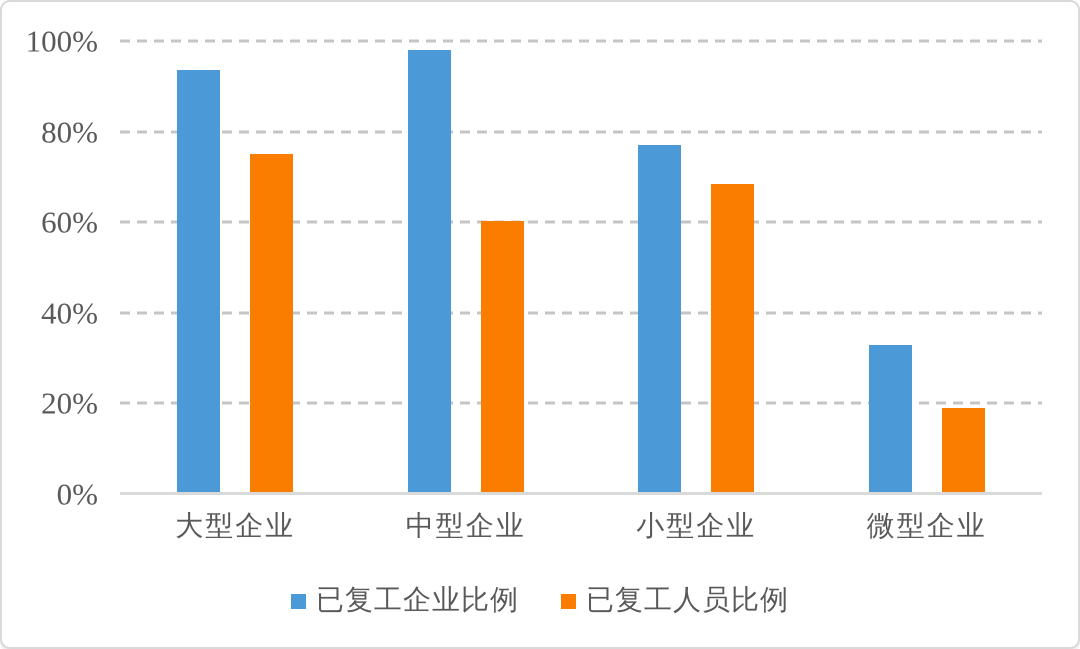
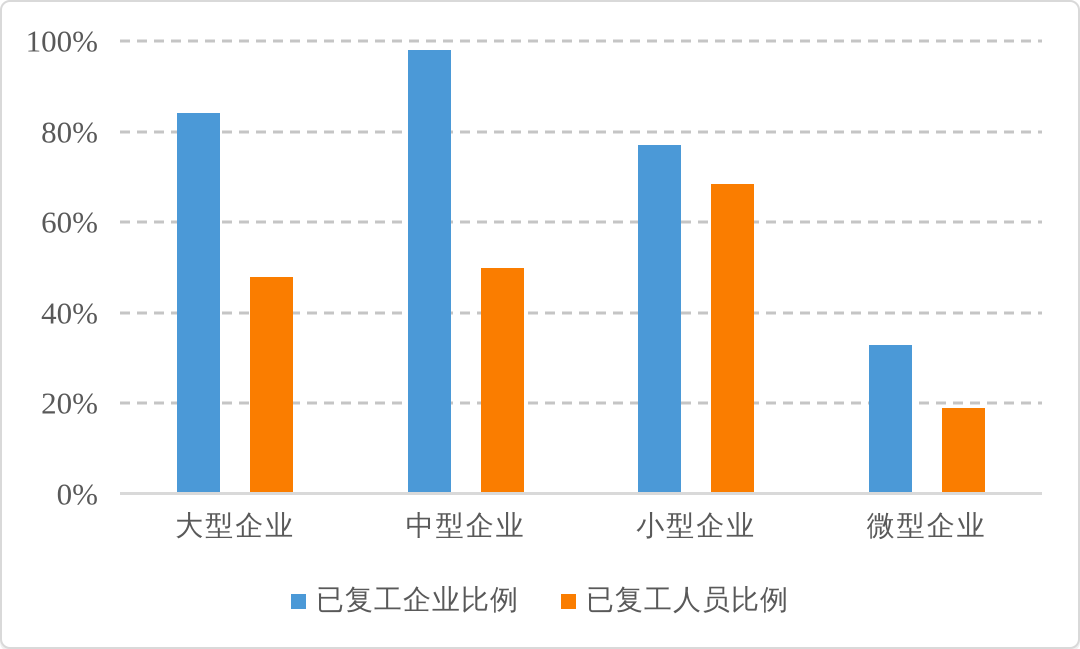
已复工企业比例/大型企业: 94% -> 84%
已复工人员比例/大型企业: 75% -> 48%
已复工人员比例/中型企业: 60% -> 50%
